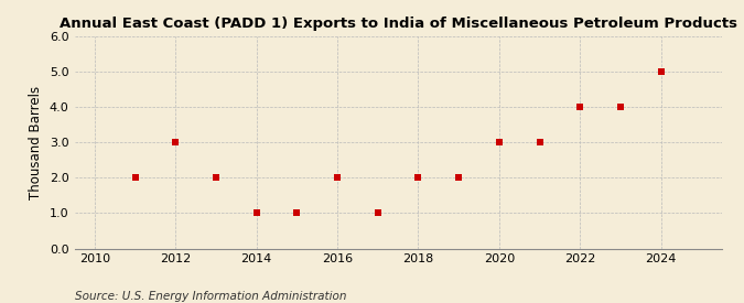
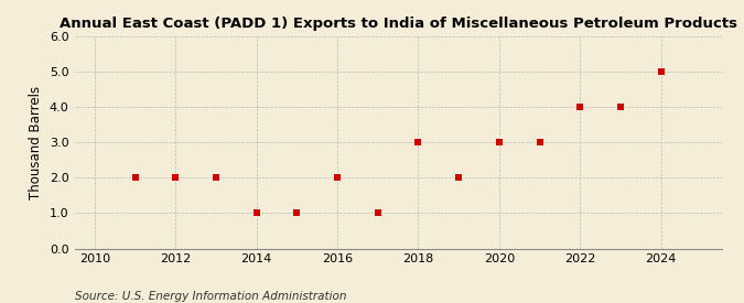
2012: 3 -> 2
2018: 2 -> 3
